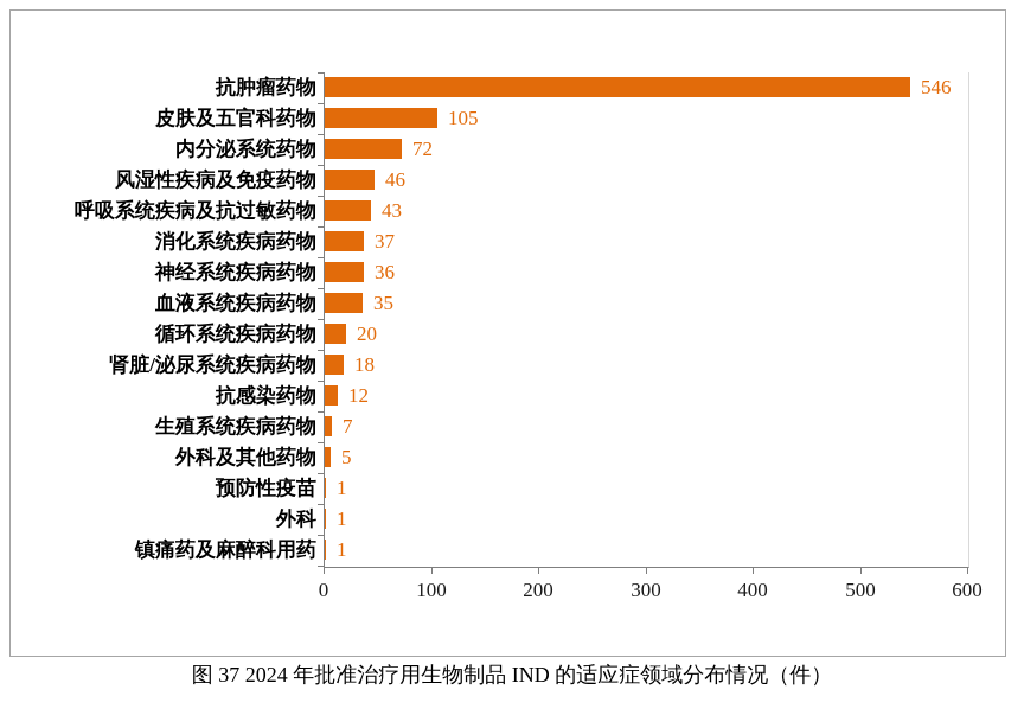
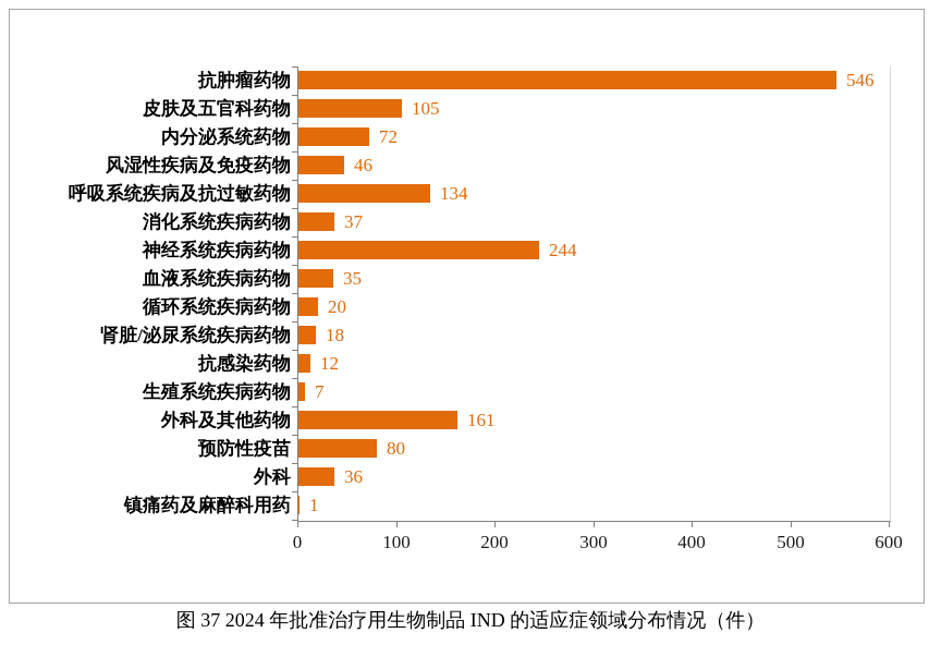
呼吸系统疾病及抗过敏药物: 43 -> 134
神经系统疾病药物: 36 -> 244
外科及其他药物: 5 -> 161
预防性疫苗: 1 -> 80
外科: 1 -> 36
